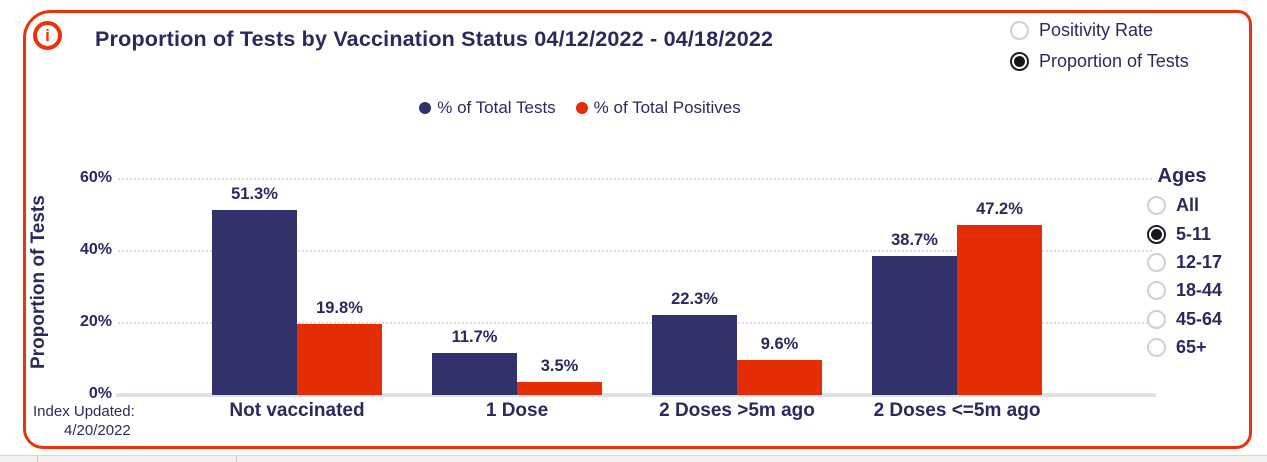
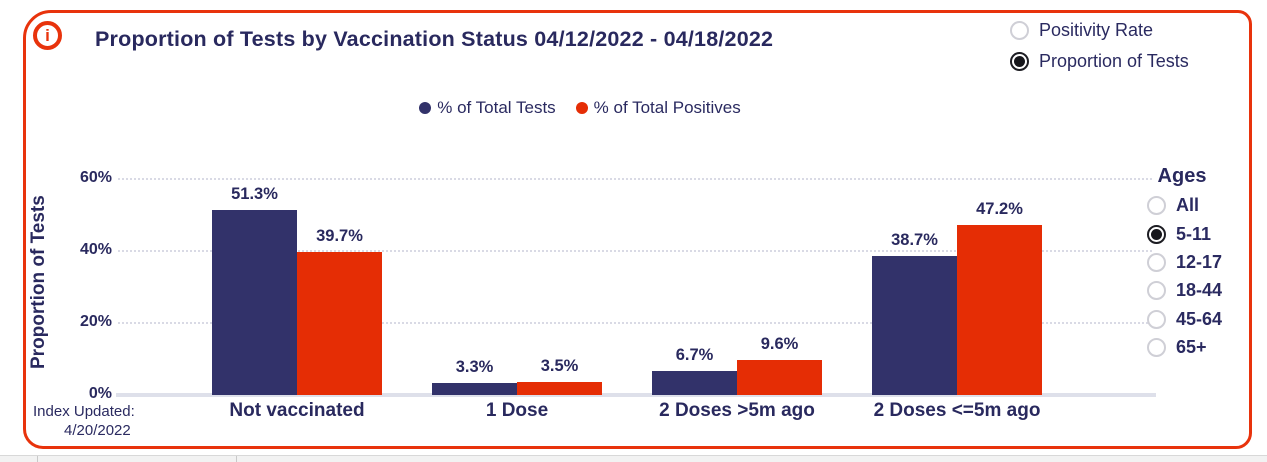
% of Total Positives/Not vaccinated: 19.8% -> 39.7%
% of Total Tests/1 Dose: 11.7% -> 3.3%
% of Total Tests/2 Doses >5m ago: 22.3% -> 6.7%
